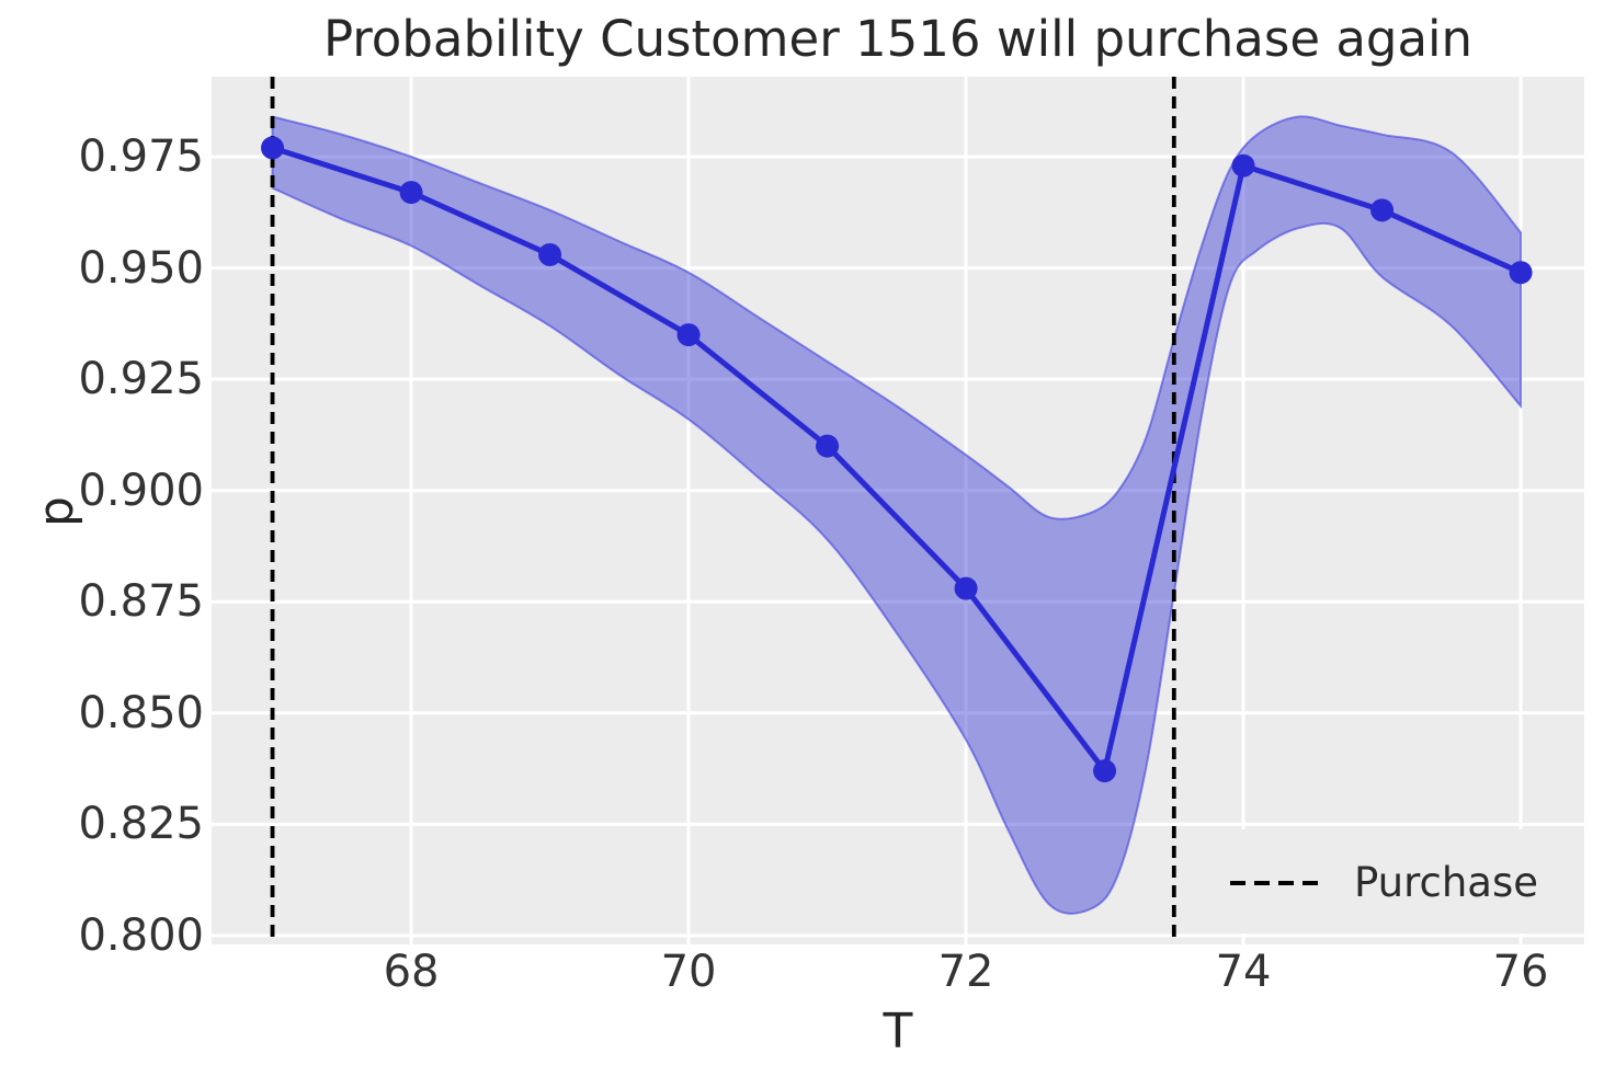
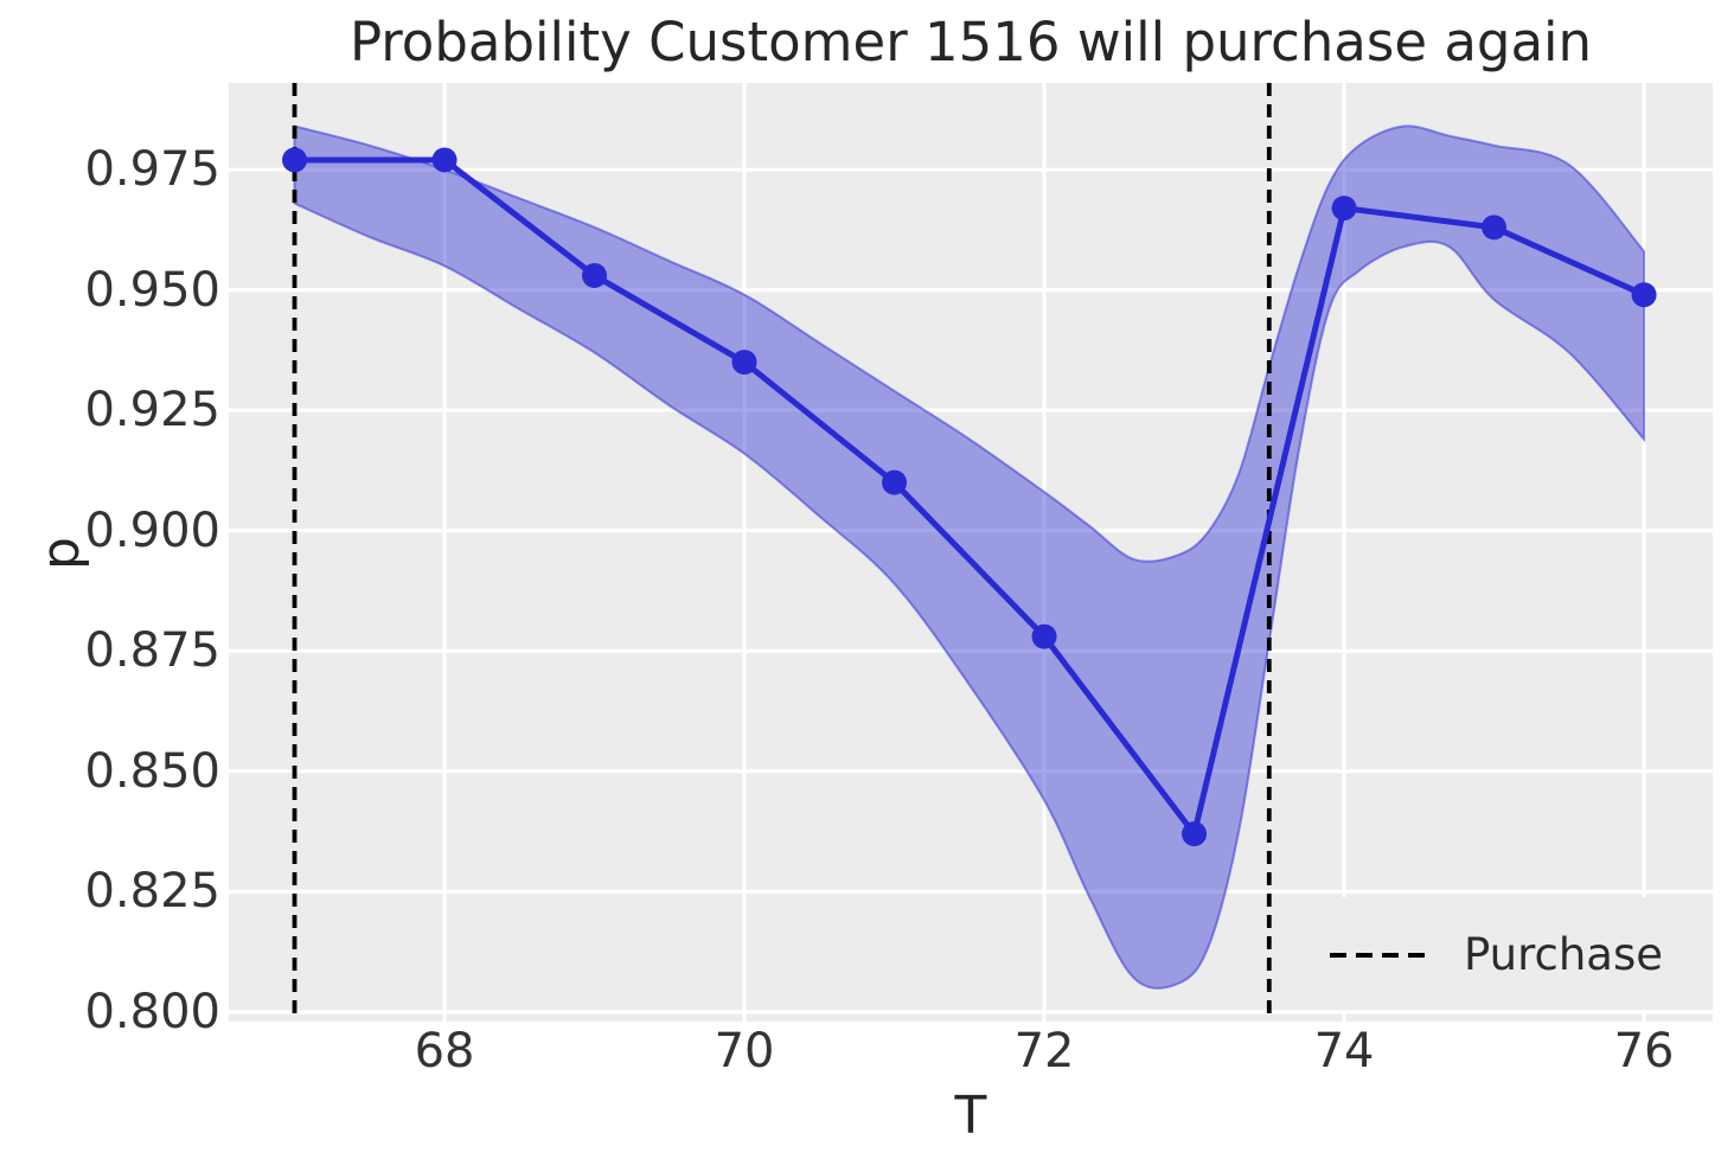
68: 0.967 -> 0.977
74: 0.973 -> 0.967
